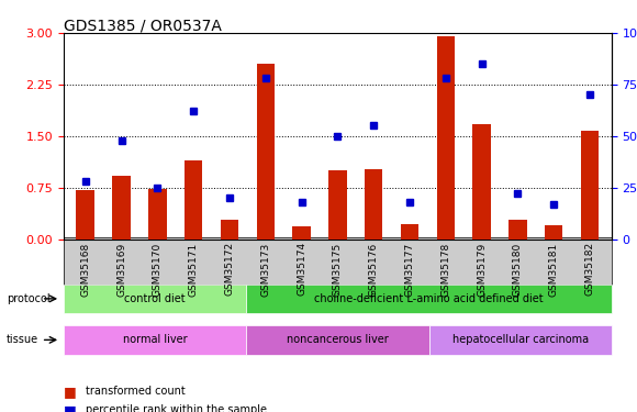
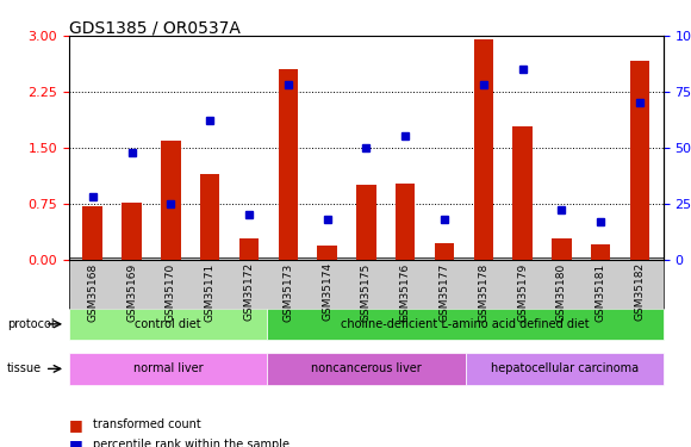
GSM35169: 0.92 -> 0.76
GSM35170: 0.73 -> 1.60
GSM35179: 1.68 -> 1.78
GSM35182: 1.58 -> 2.66
